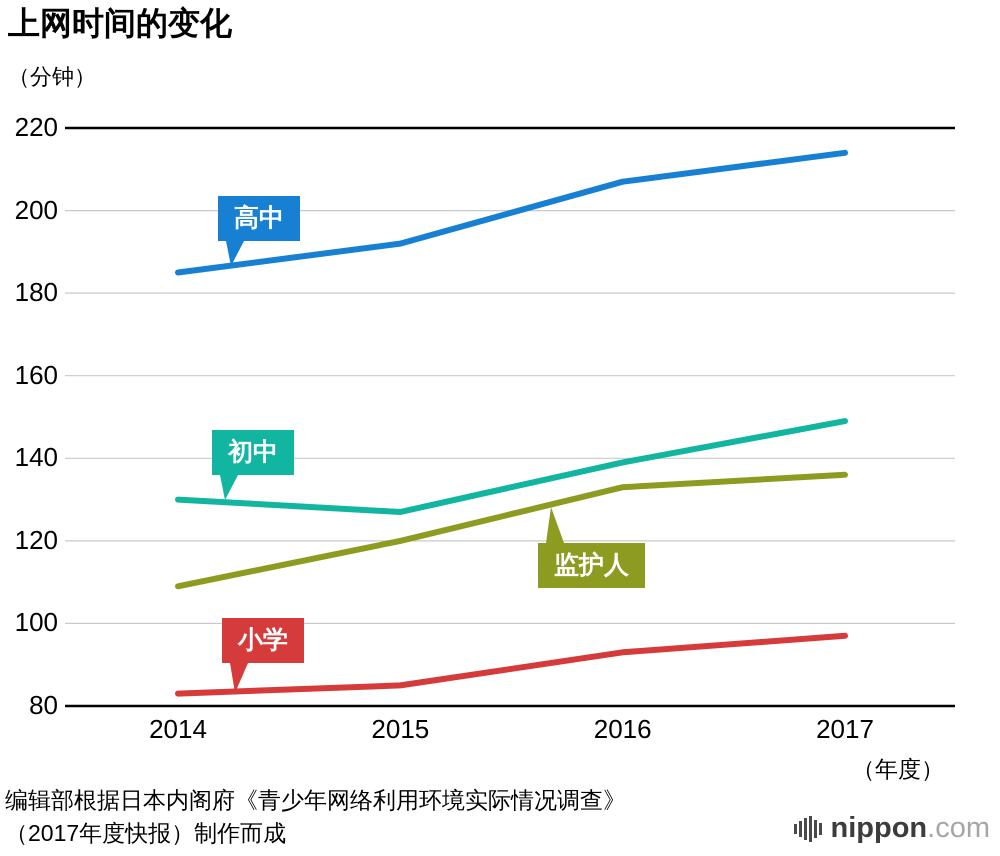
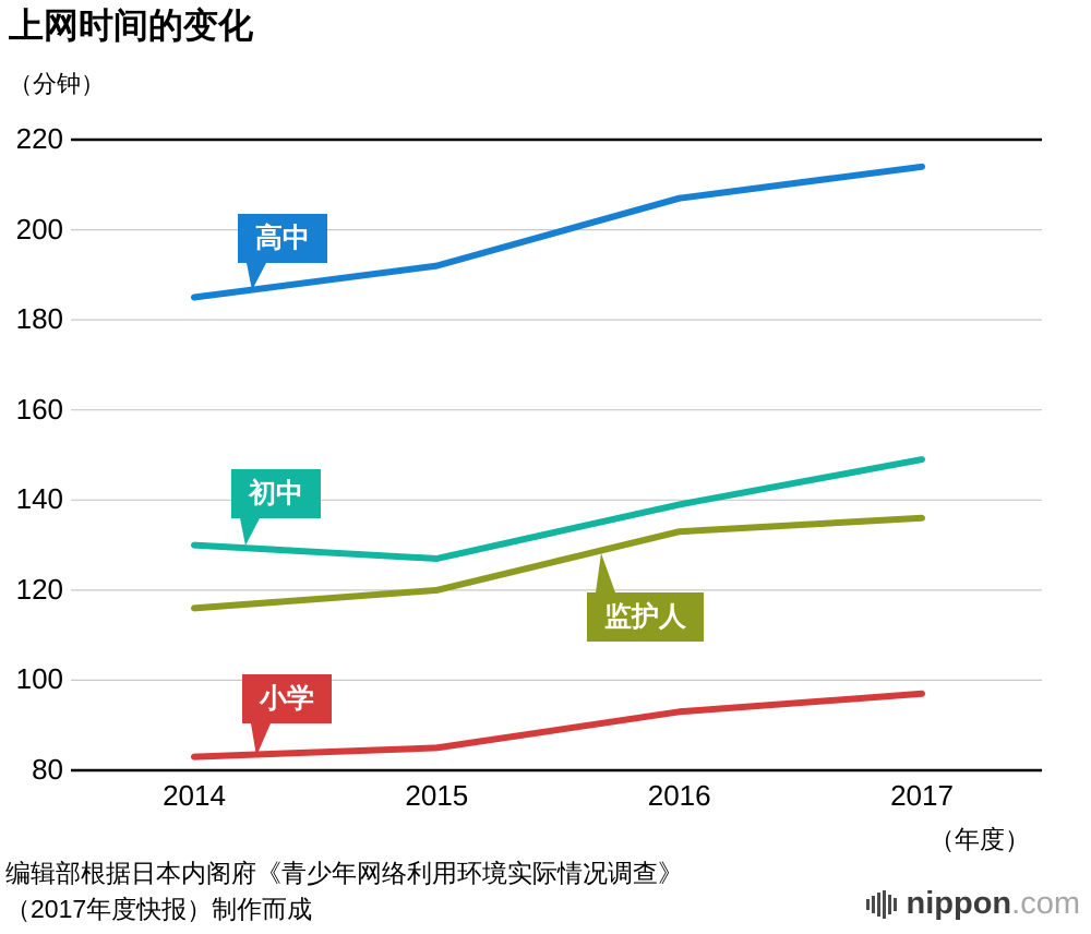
监护人/2014: 109 -> 116
